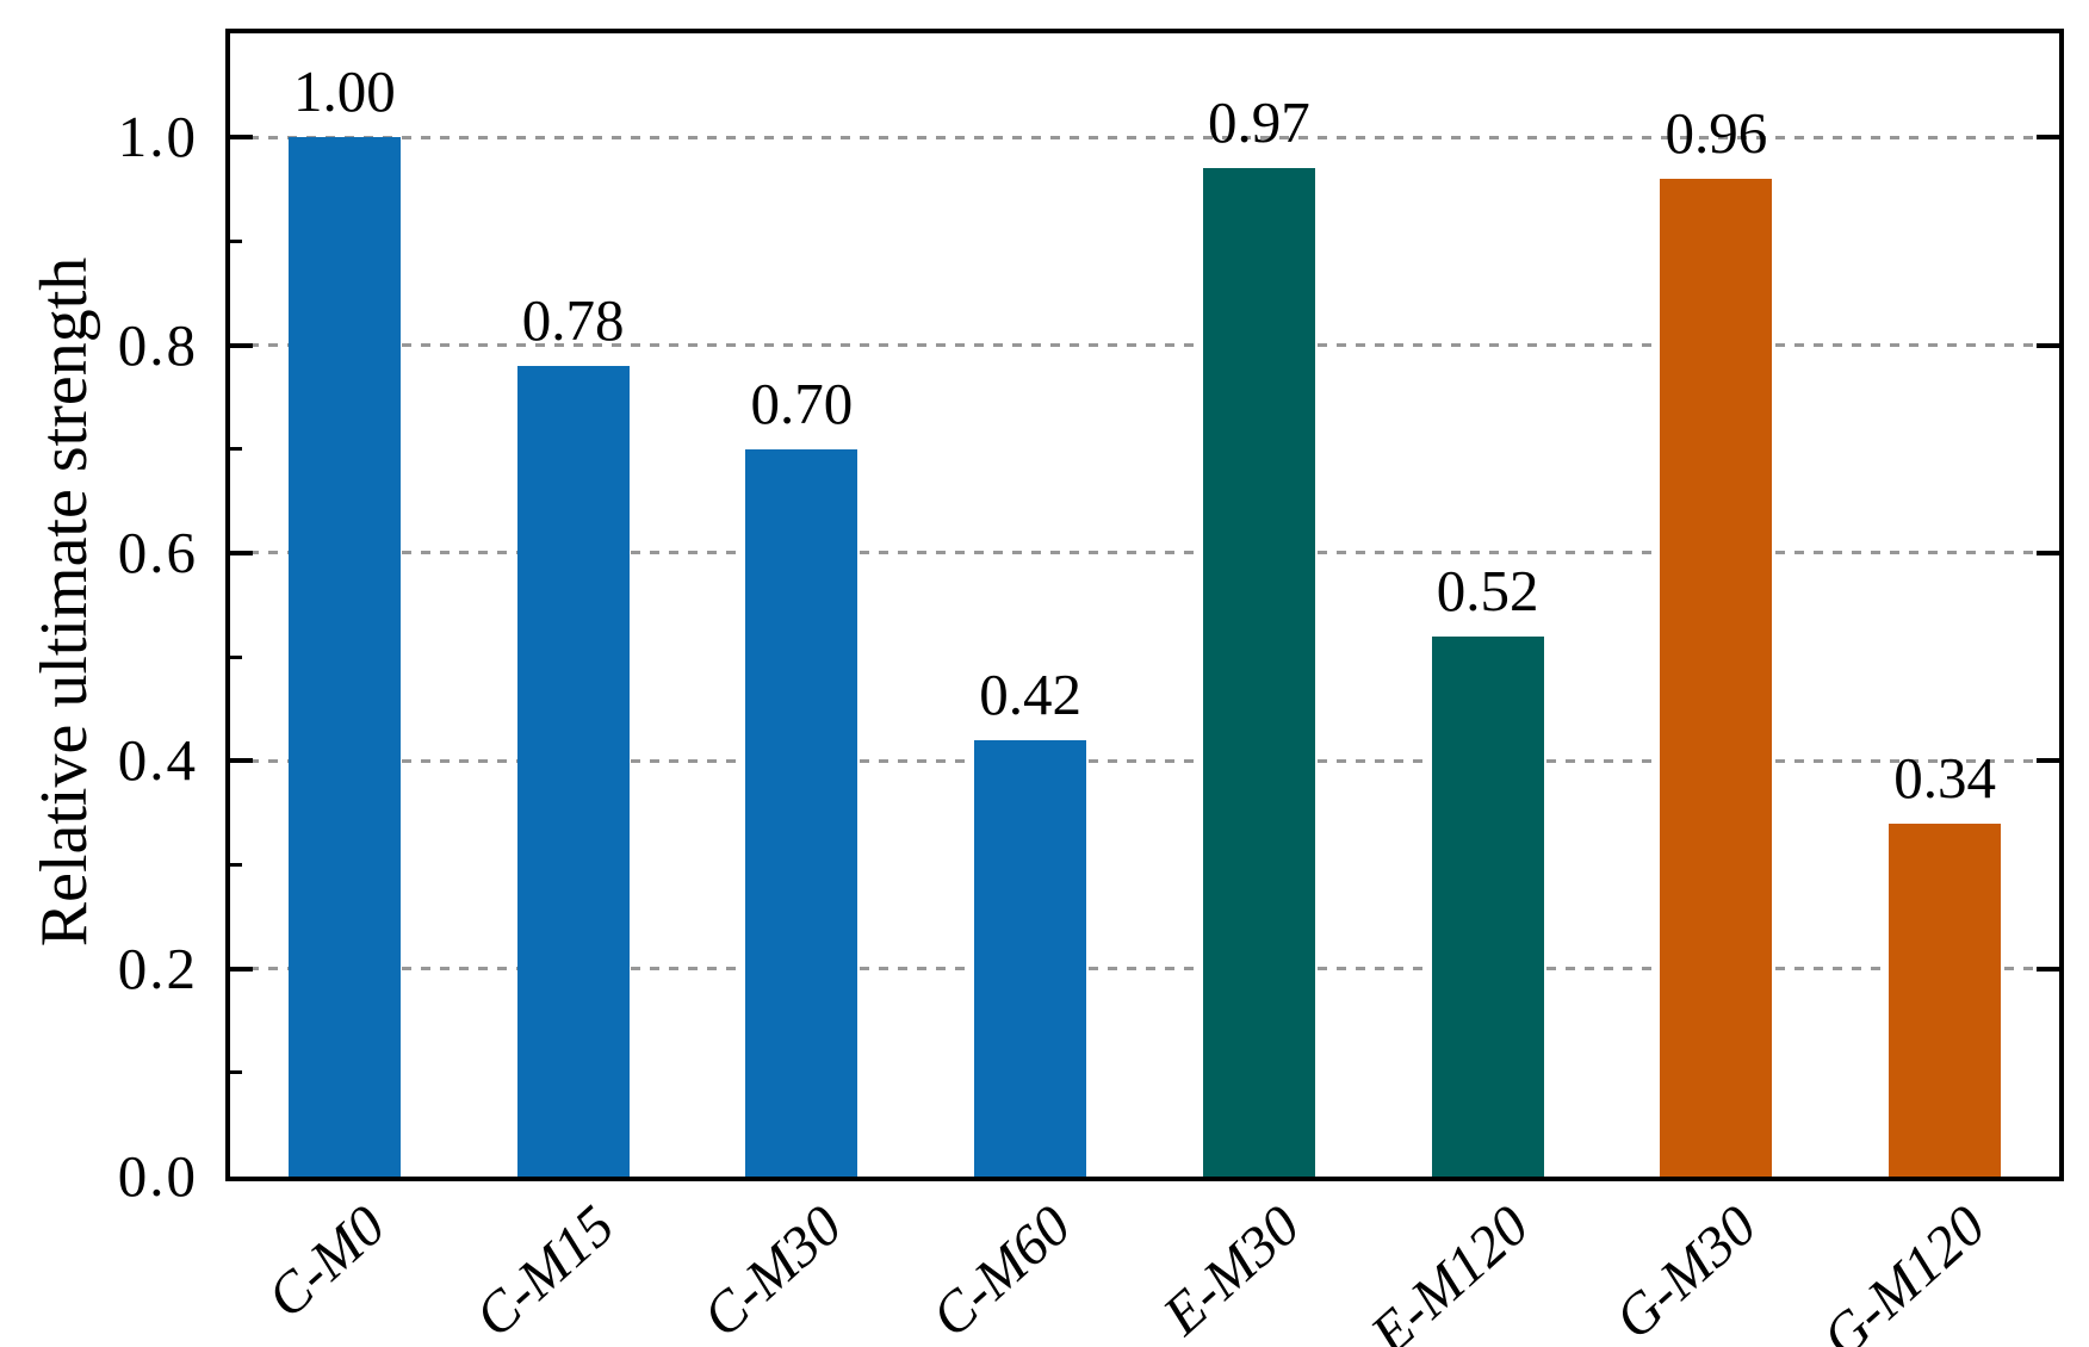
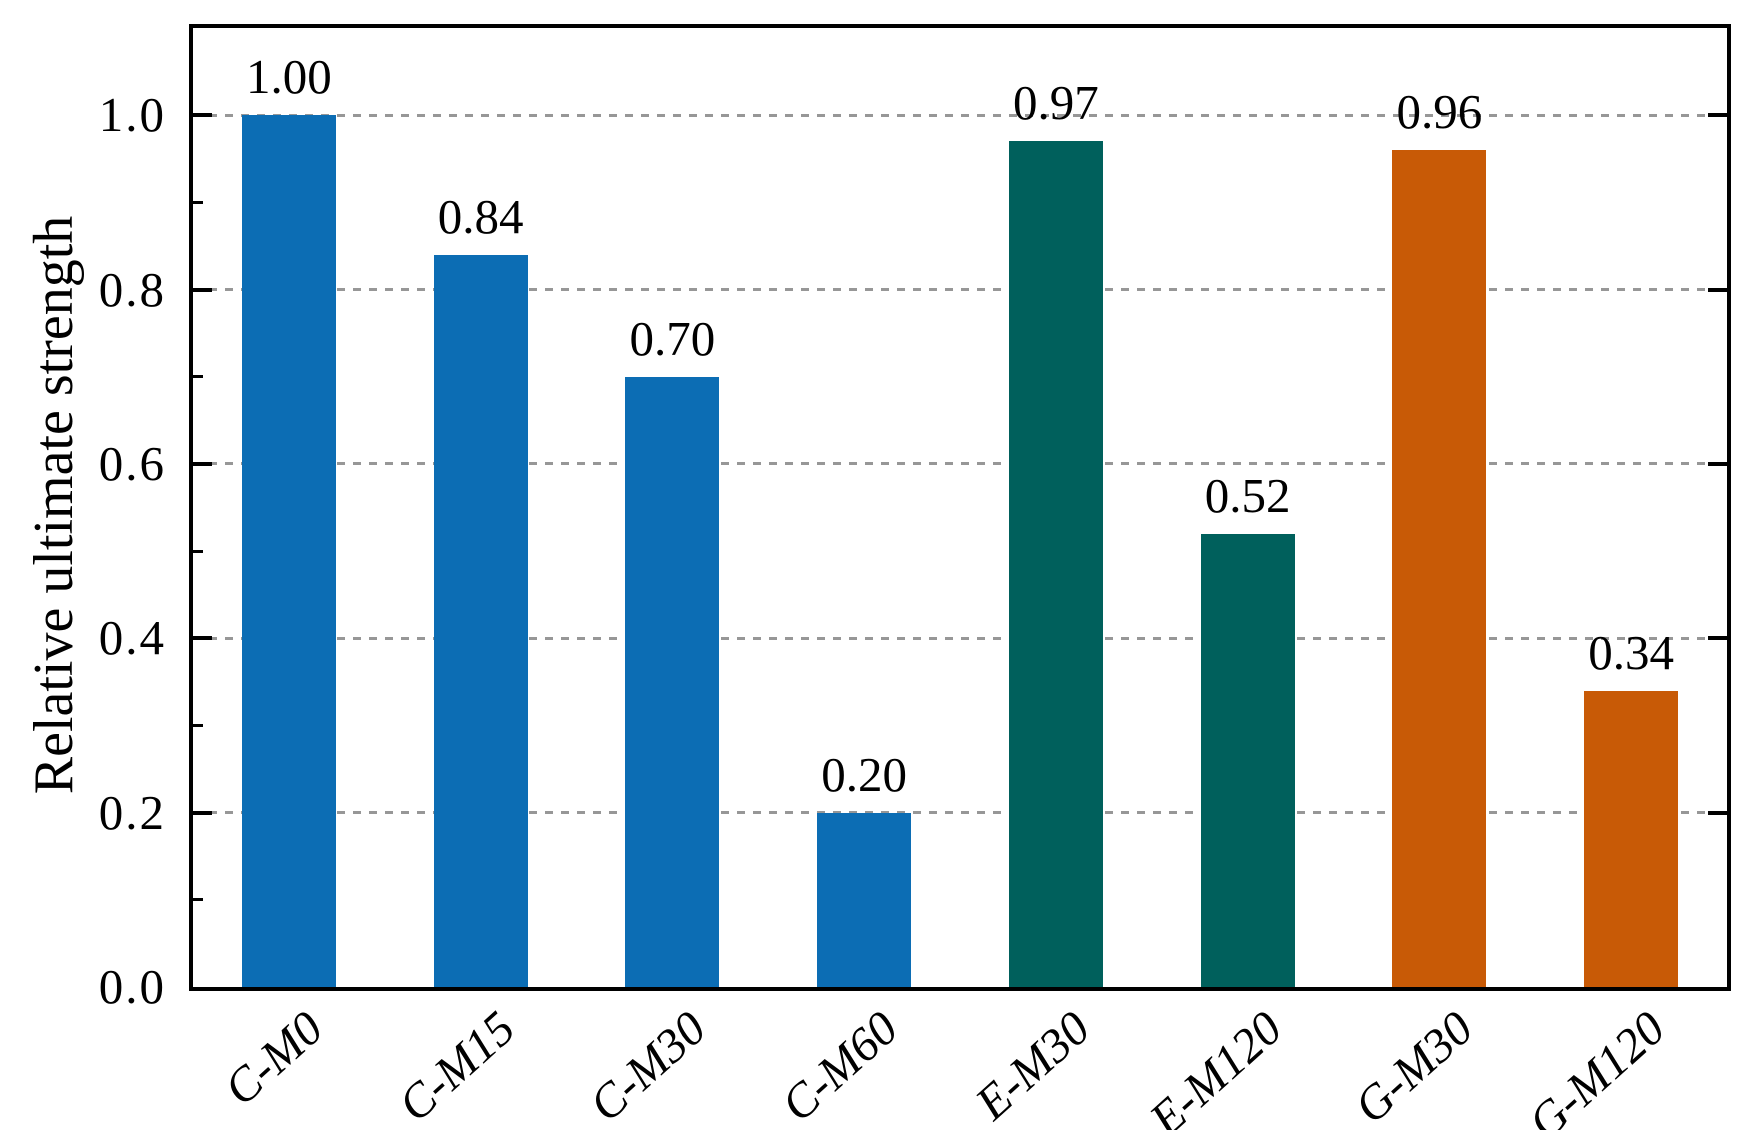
C-M15: 0.78 -> 0.84
C-M60: 0.42 -> 0.20
